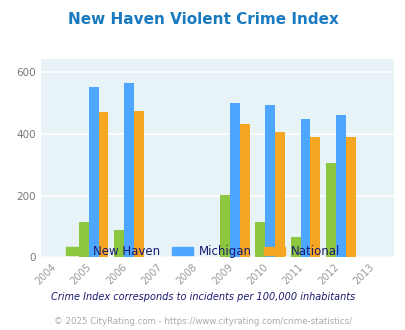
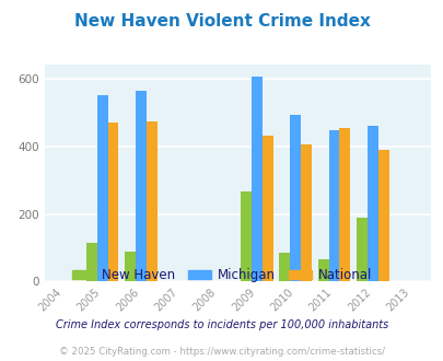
New Haven/2009: 203 -> 265
Michigan/2009: 500 -> 605
New Haven/2010: 115 -> 85
National/2011: 388 -> 455
New Haven/2012: 305 -> 190
